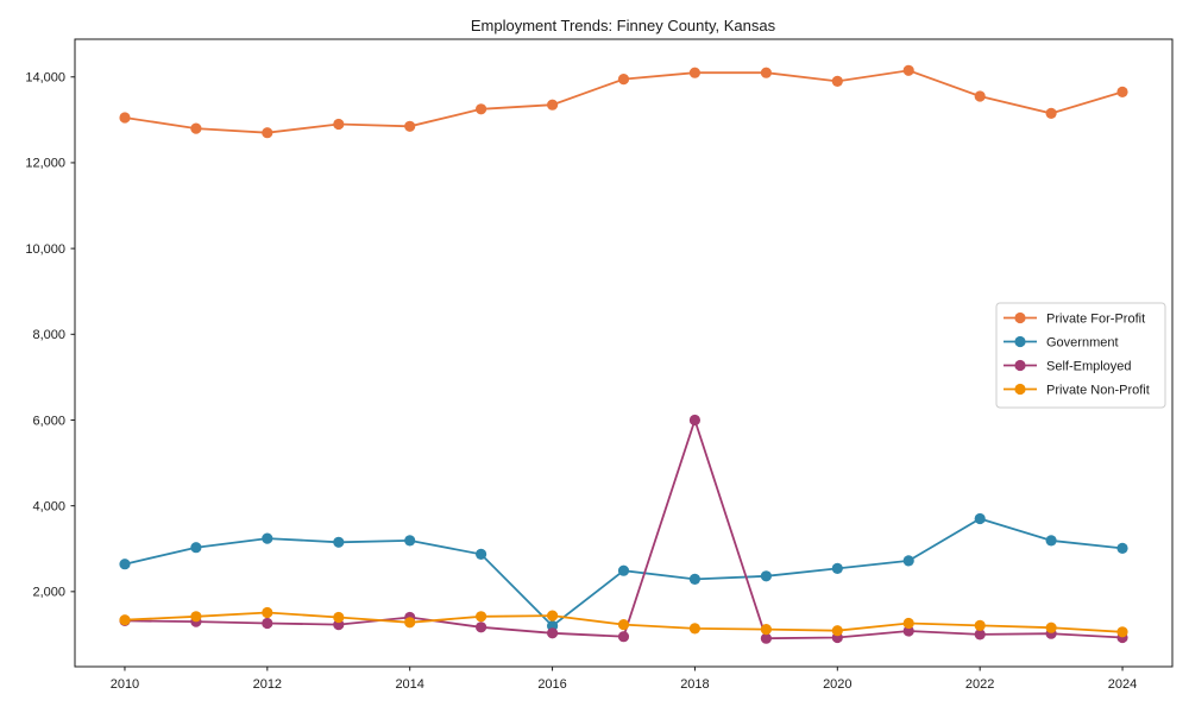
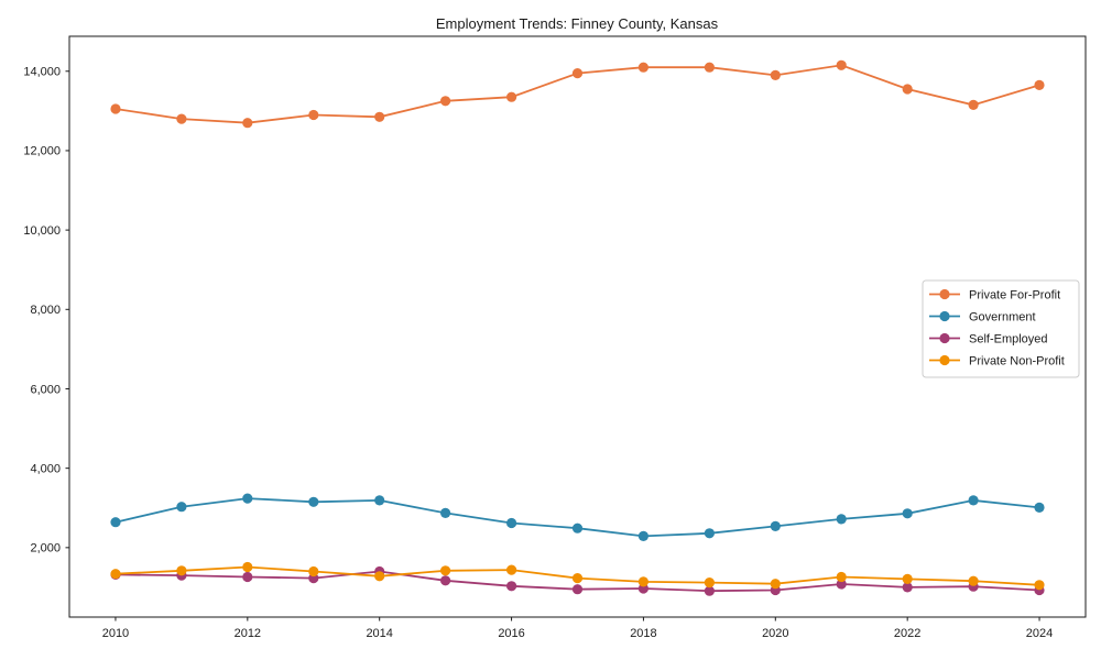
Government/2016: 1200 -> 2600
Self-Employed/2018: 6000 -> 1000
Government/2022: 3700 -> 2900
